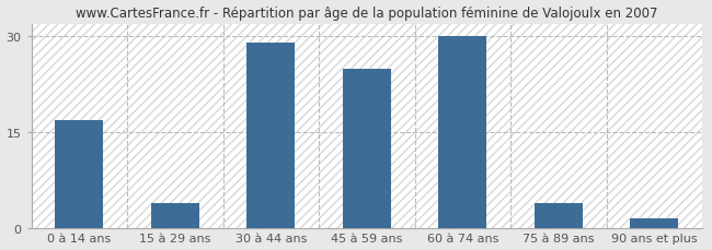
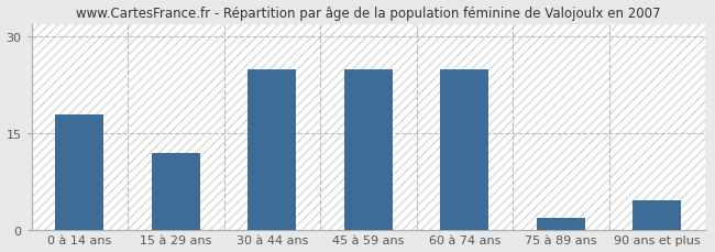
0 à 14 ans: 17.0 -> 18.0
15 à 29 ans: 4.0 -> 12.0
30 à 44 ans: 29.0 -> 25.0
60 à 74 ans: 30.0 -> 25.0
75 à 89 ans: 4.0 -> 2.0
90 ans et plus: 1.5 -> 4.6
